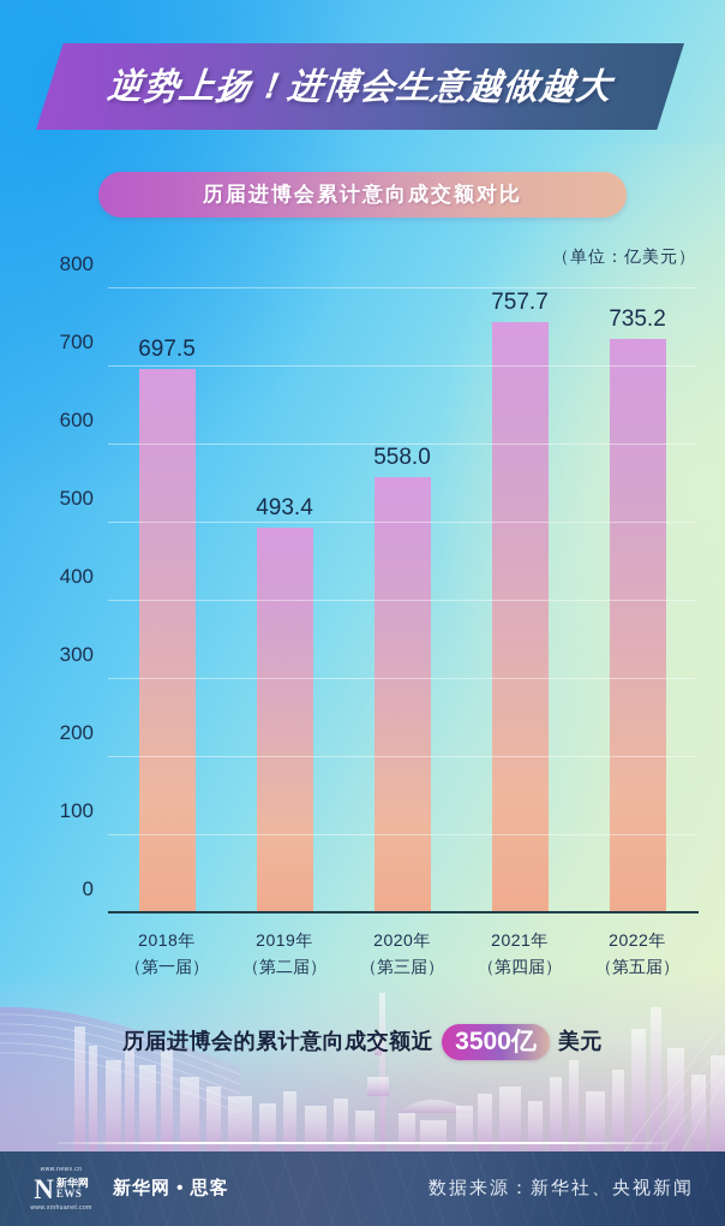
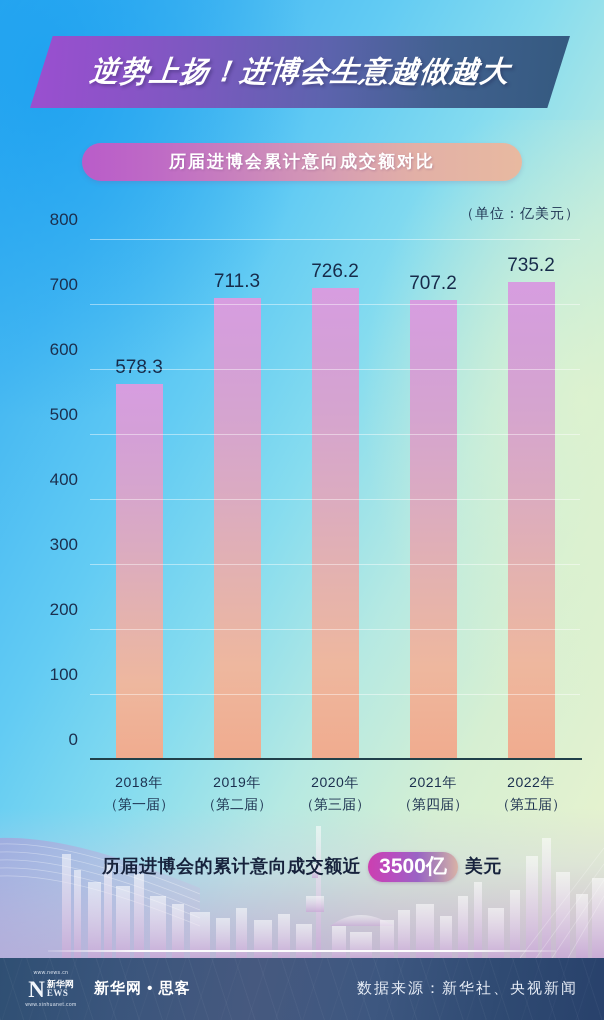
2018年: 697.5 -> 578.3
2019年: 493.4 -> 711.3
2020年: 558.0 -> 726.2
2021年: 757.7 -> 707.2
